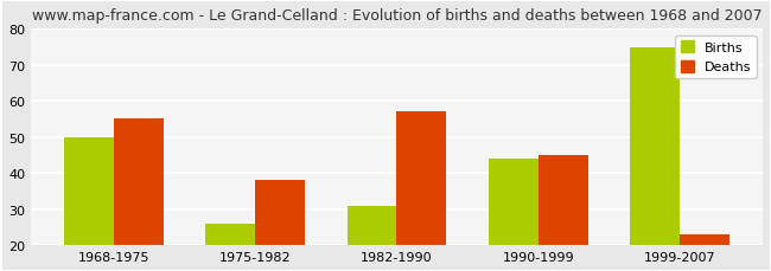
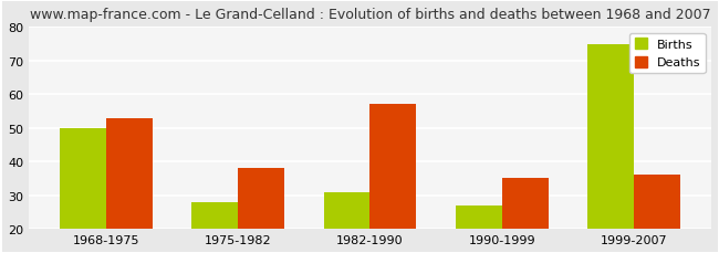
Deaths/1968-1975: 55 -> 53
Births/1975-1982: 26 -> 28
Births/1990-1999: 44 -> 27
Deaths/1990-1999: 45 -> 35
Deaths/1999-2007: 23 -> 36
